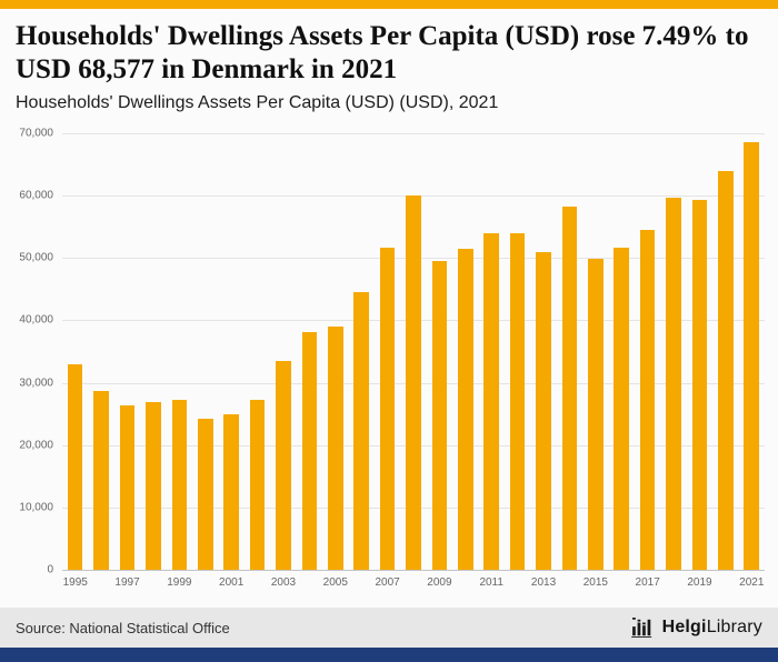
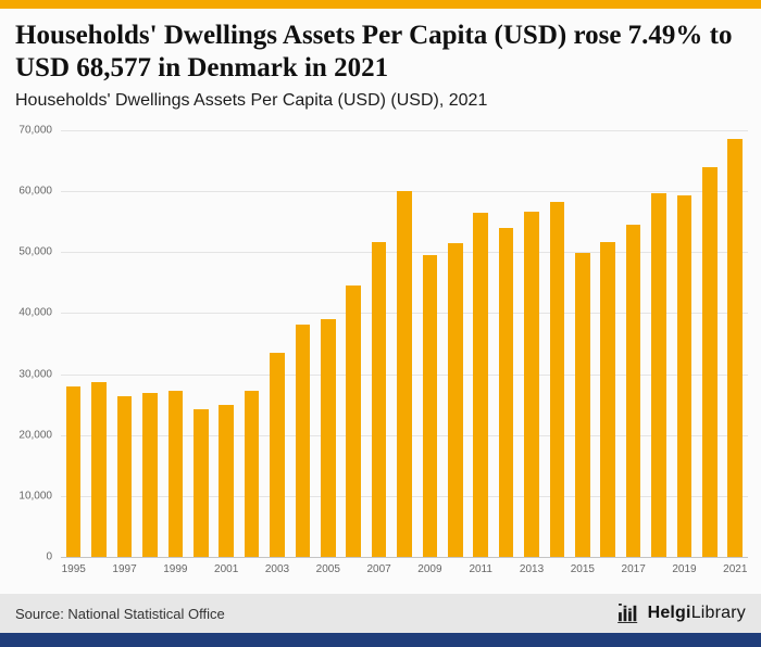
1995: 33000 -> 28000
2011: 54000 -> 56000
2013: 51000 -> 57000
